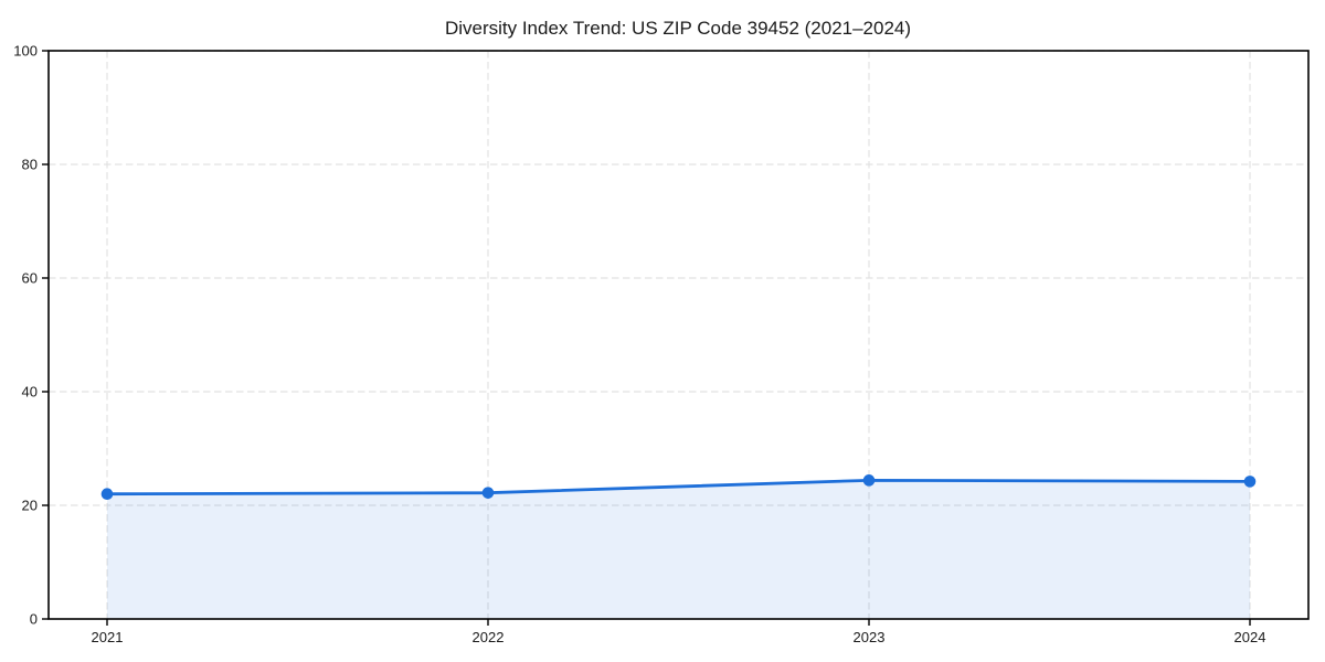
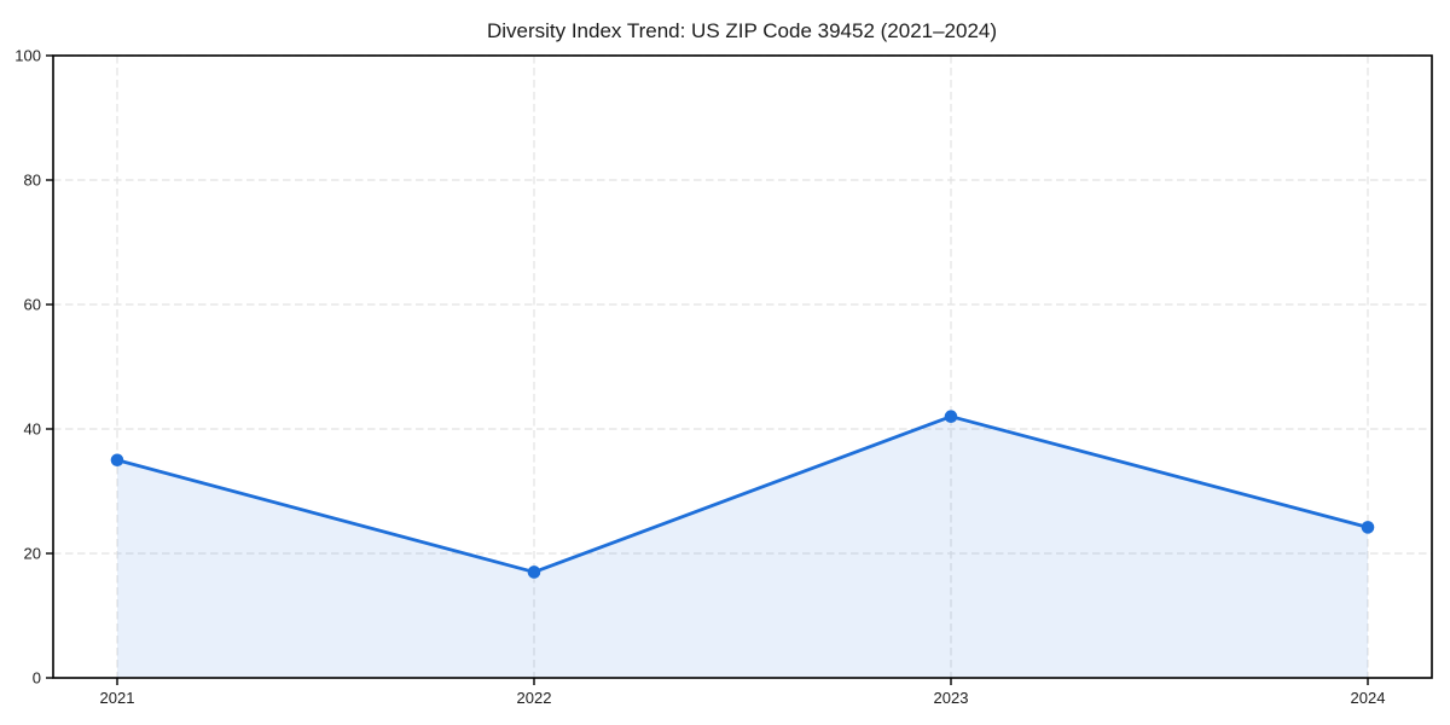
2021: 22 -> 35
2022: 22 -> 17
2023: 24 -> 42
